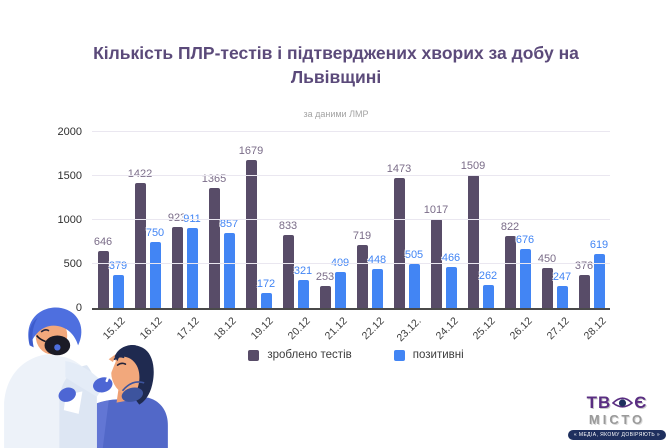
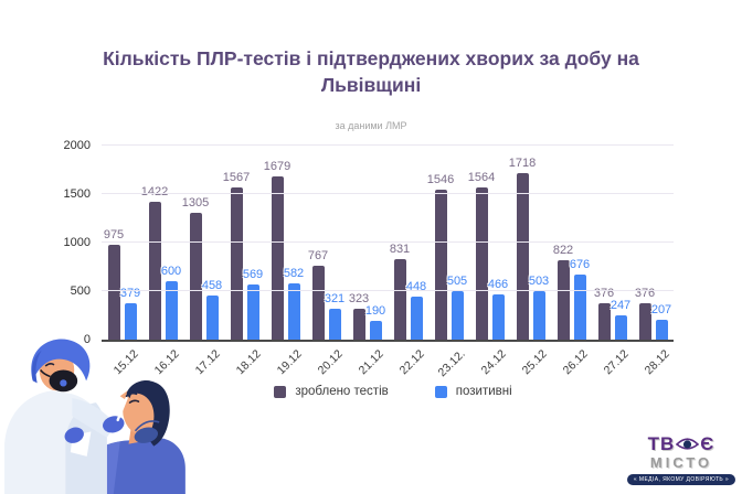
зроблено тестів/15.12: 646 -> 975
позитивні/16.12: 750 -> 600
зроблено тестів/17.12: 923 -> 1305
позитивні/17.12: 911 -> 458
зроблено тестів/18.12: 1365 -> 1567
позитивні/18.12: 857 -> 569
позитивні/19.12: 172 -> 582
зроблено тестів/20.12: 833 -> 767
зроблено тестів/21.12: 253 -> 323
позитивні/21.12: 409 -> 190
зроблено тестів/22.12: 719 -> 831
зроблено тестів/23.12.: 1473 -> 1546
зроблено тестів/24.12: 1017 -> 1564
зроблено тестів/25.12: 1509 -> 1718
позитивні/25.12: 262 -> 503
зроблено тестів/27.12: 450 -> 376
позитивні/28.12: 619 -> 207
